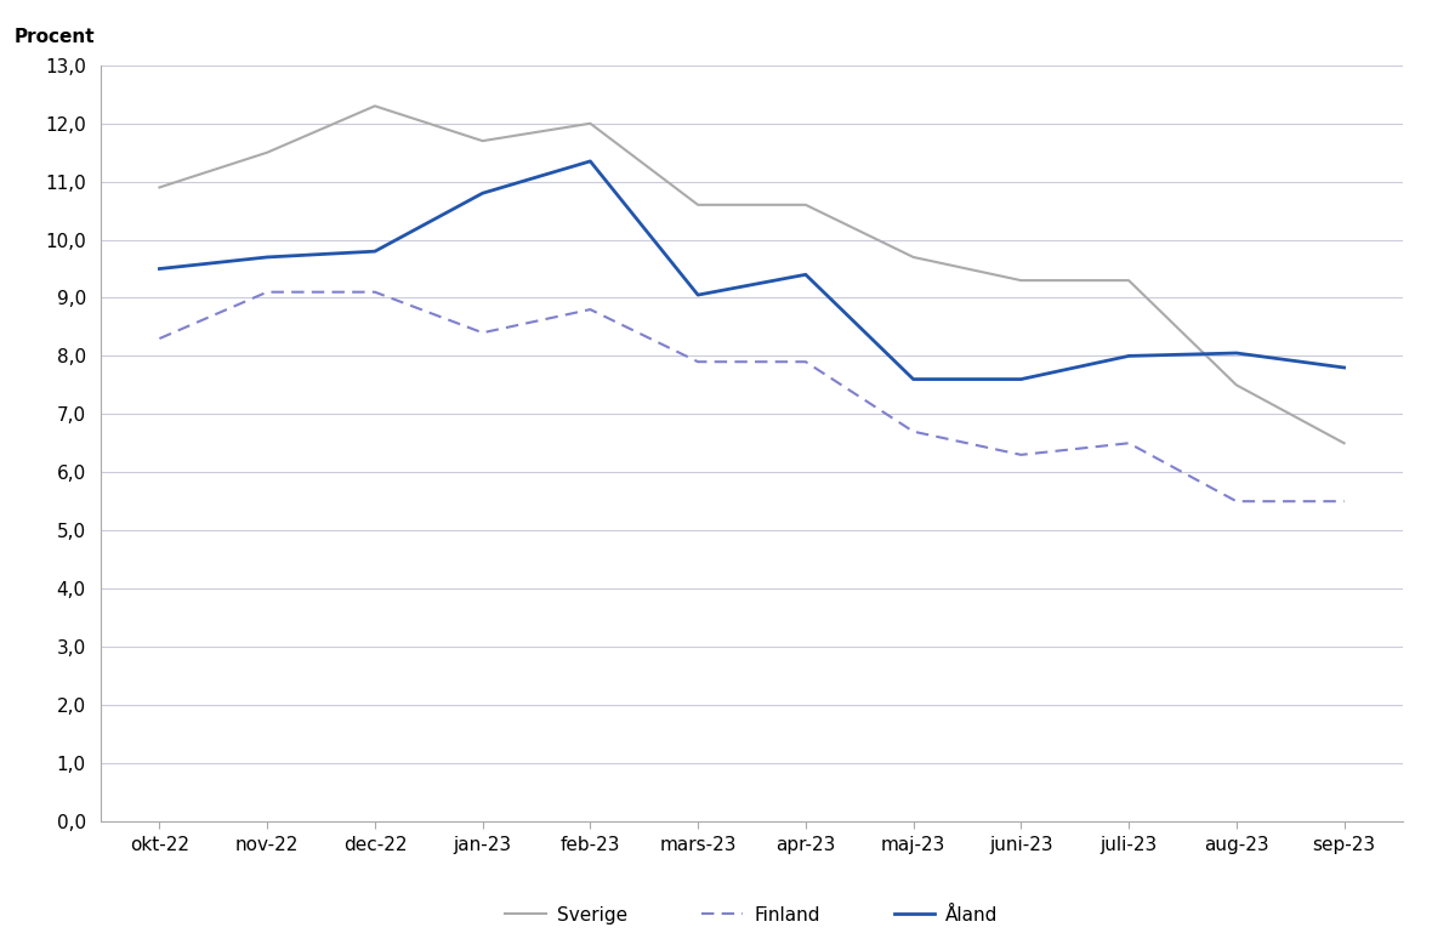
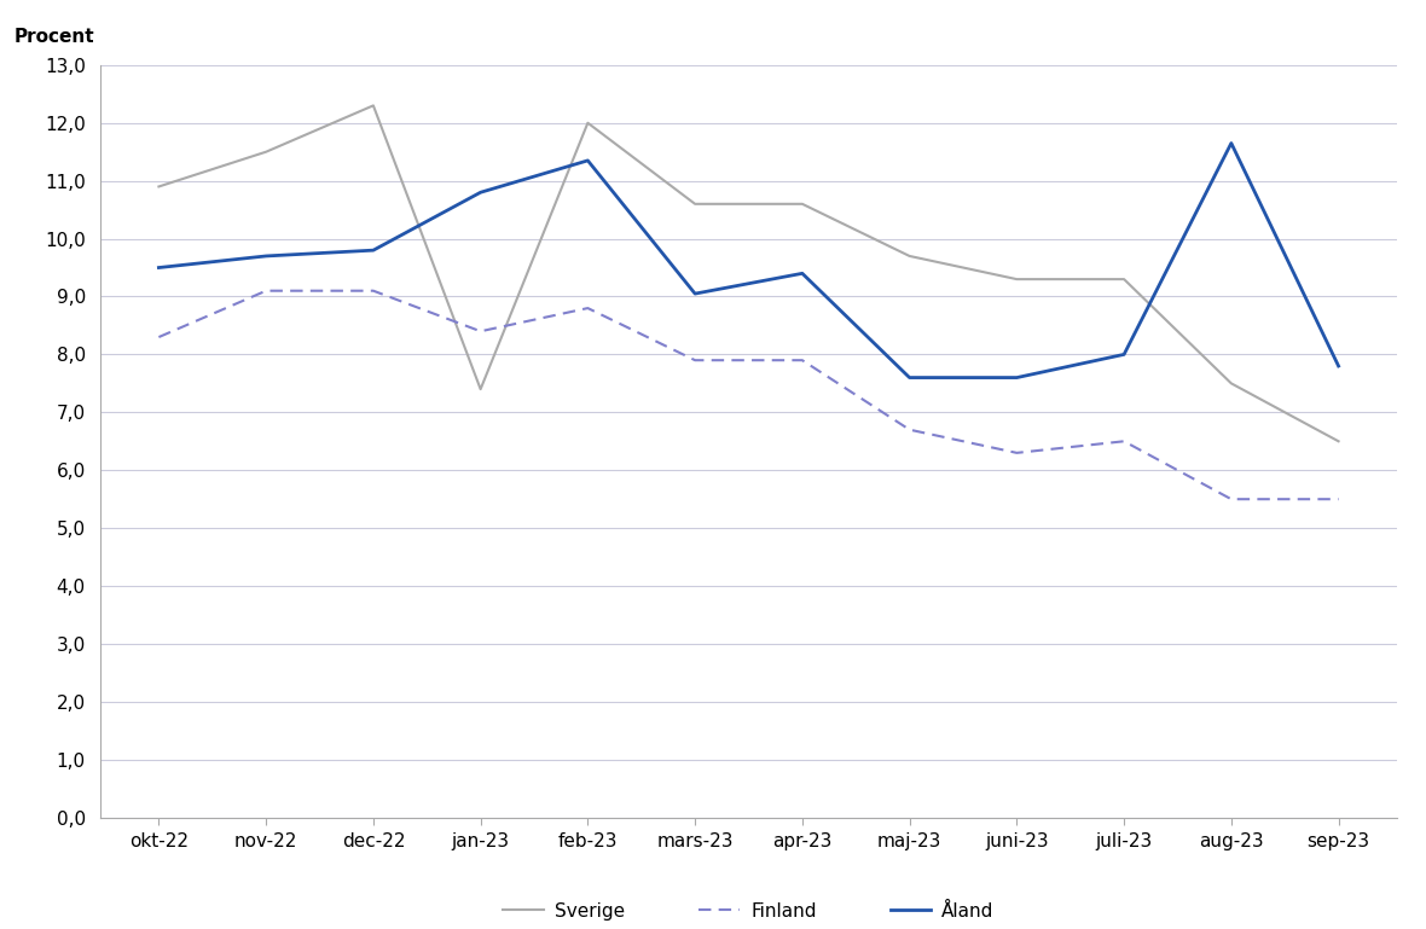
Sverige/jan-23: 11,7 -> 7,4
Åland/aug-23: 8,05 -> 11,65
